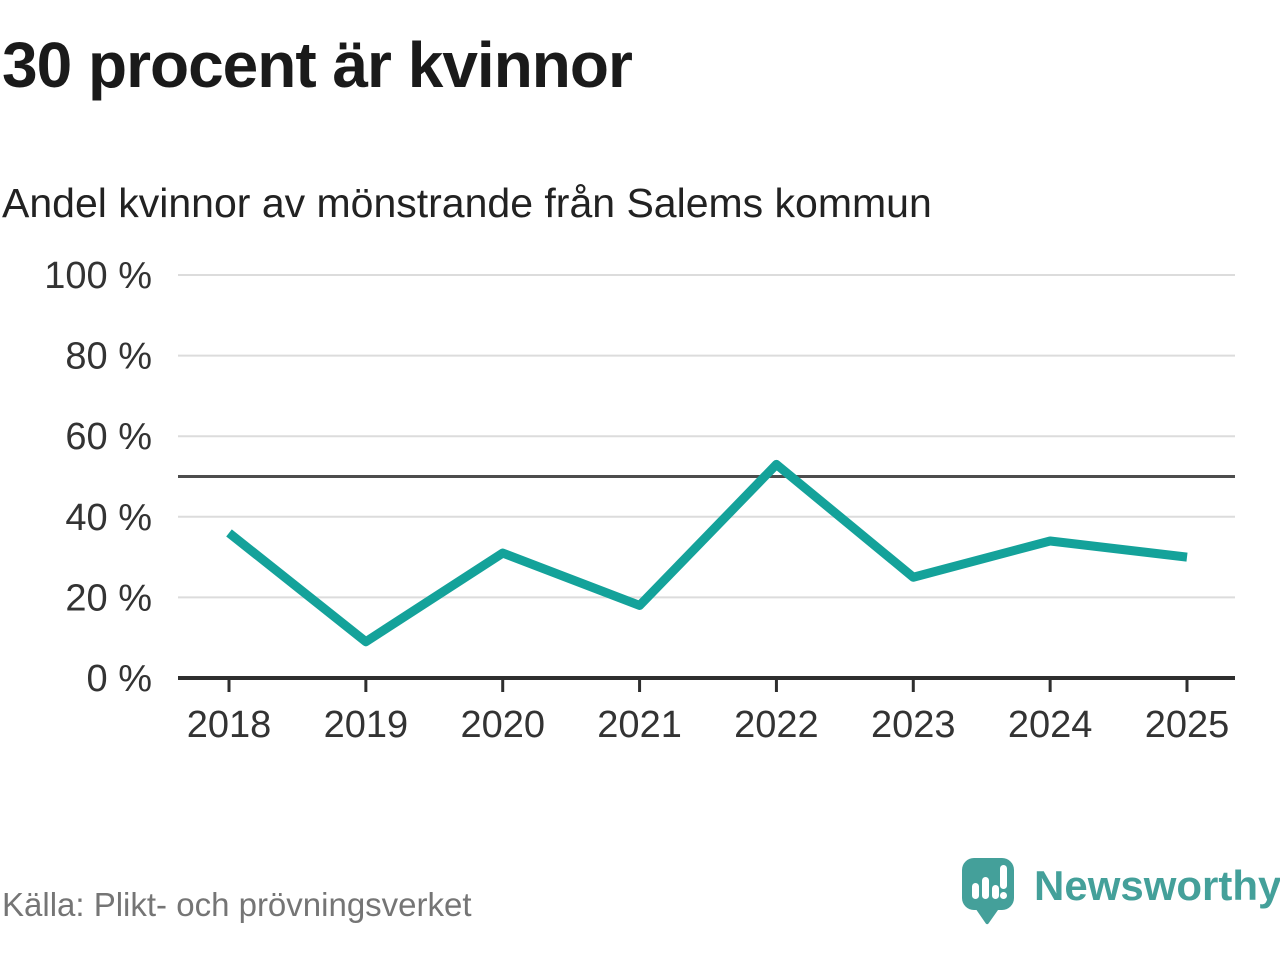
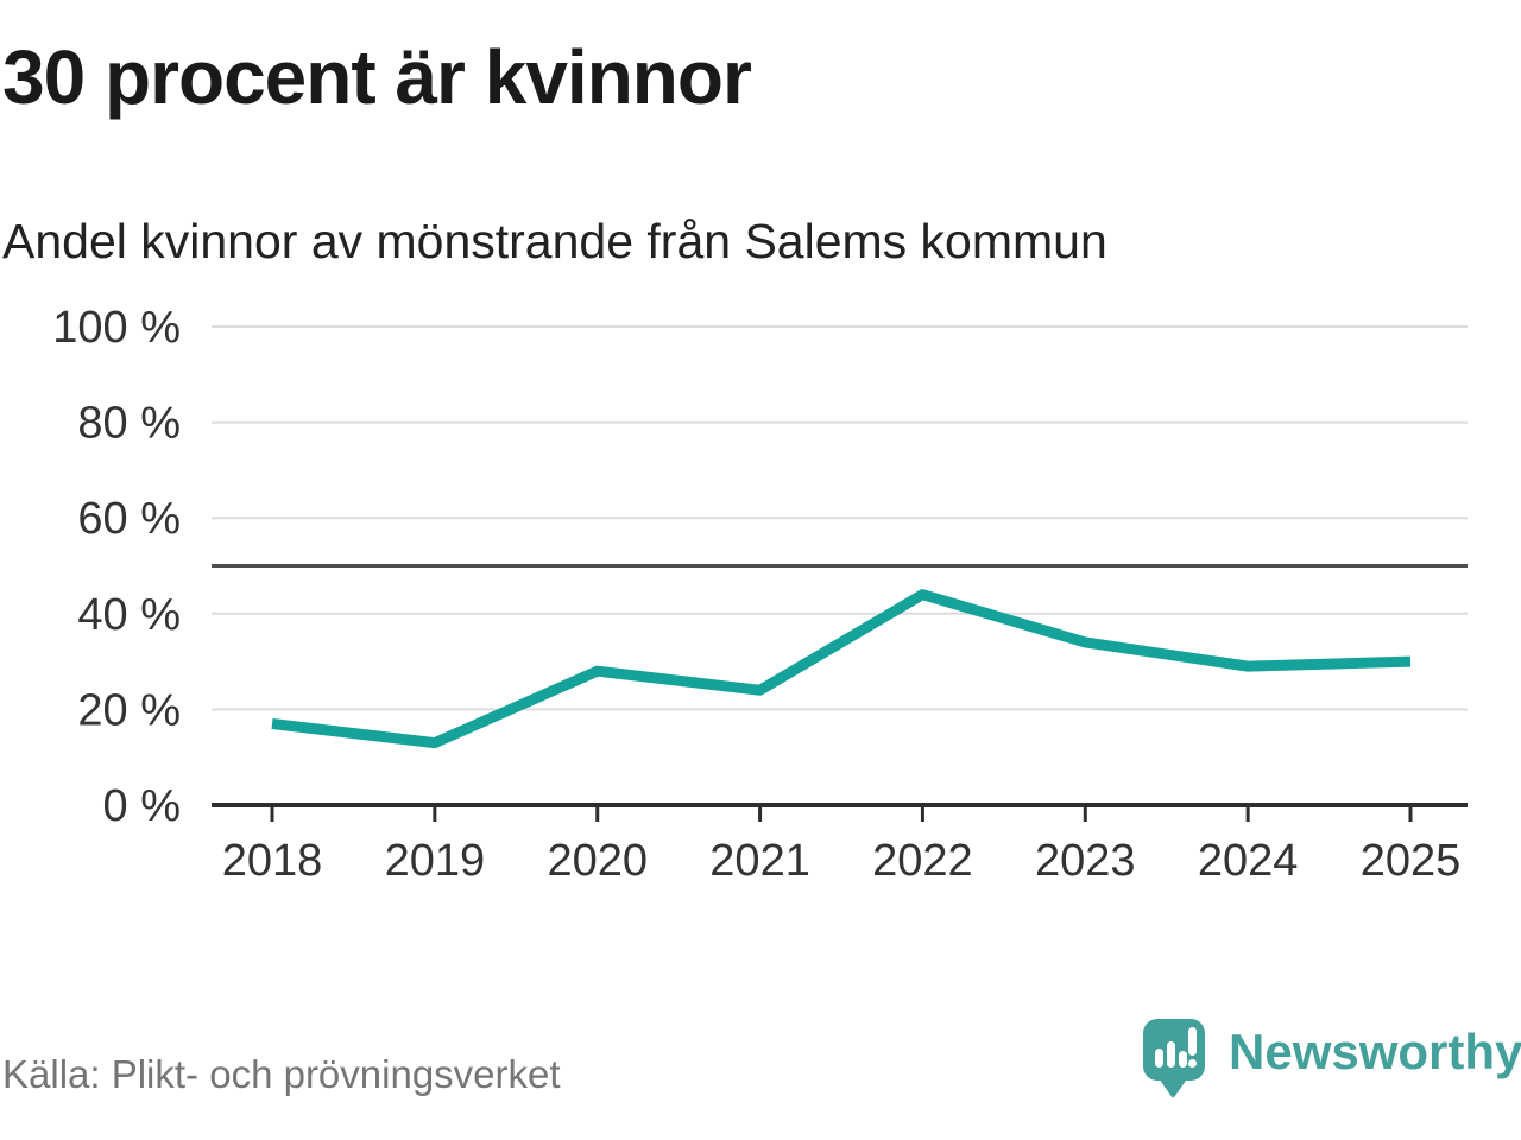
2018: 36% -> 17%
2019: 9% -> 13%
2020: 31% -> 28%
2021: 18% -> 24%
2022: 53% -> 44%
2023: 25% -> 34%
2024: 34% -> 29%
